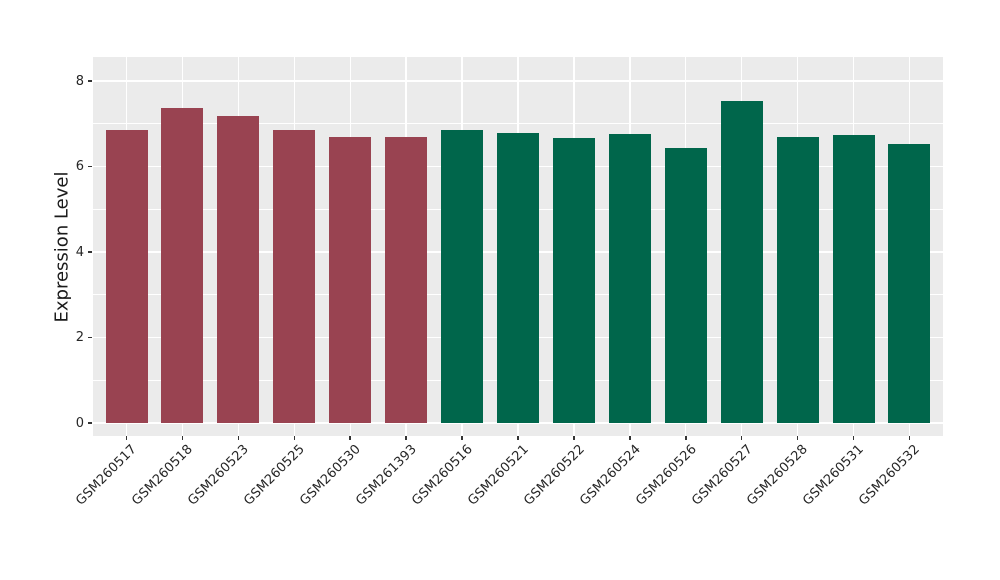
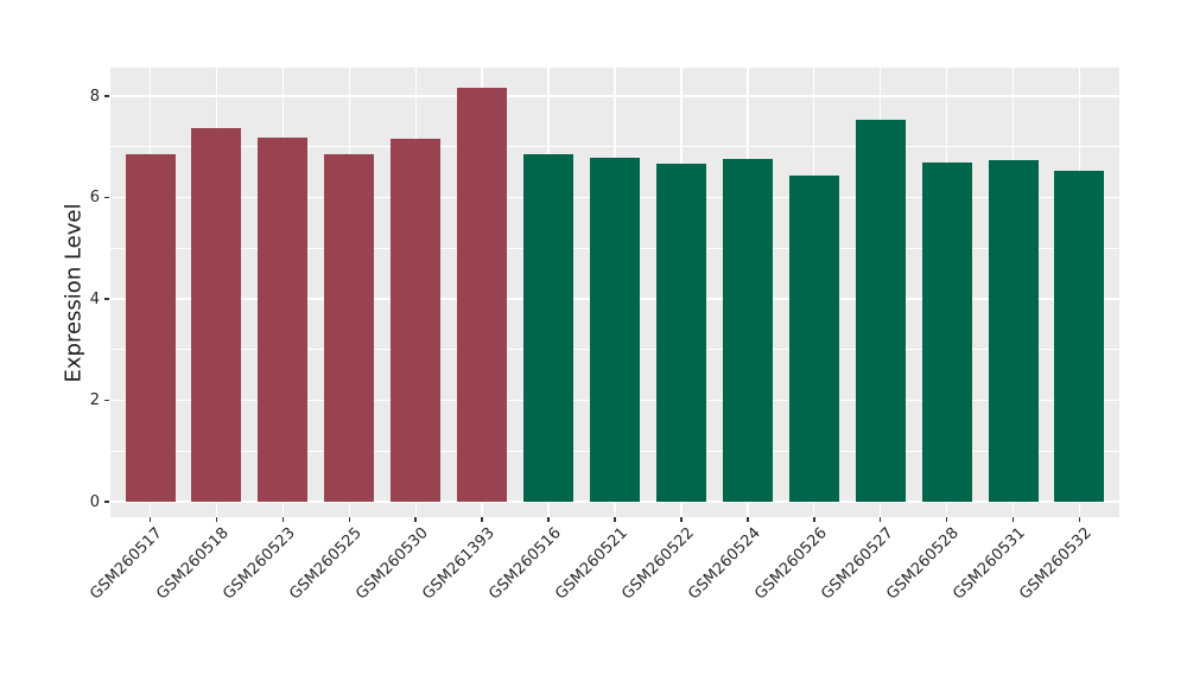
GSM260530: 6.7 -> 7.2
GSM261393: 6.7 -> 8.2
